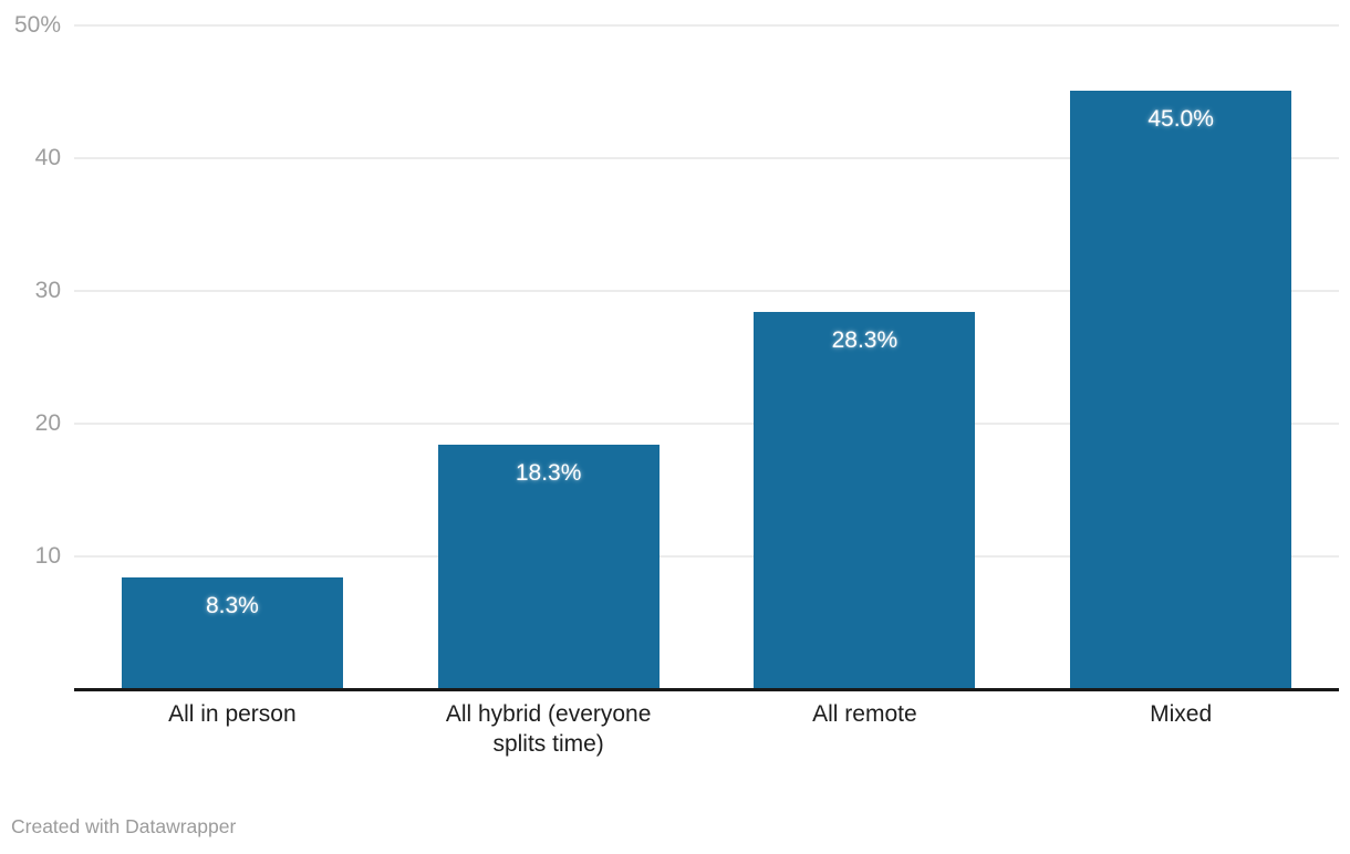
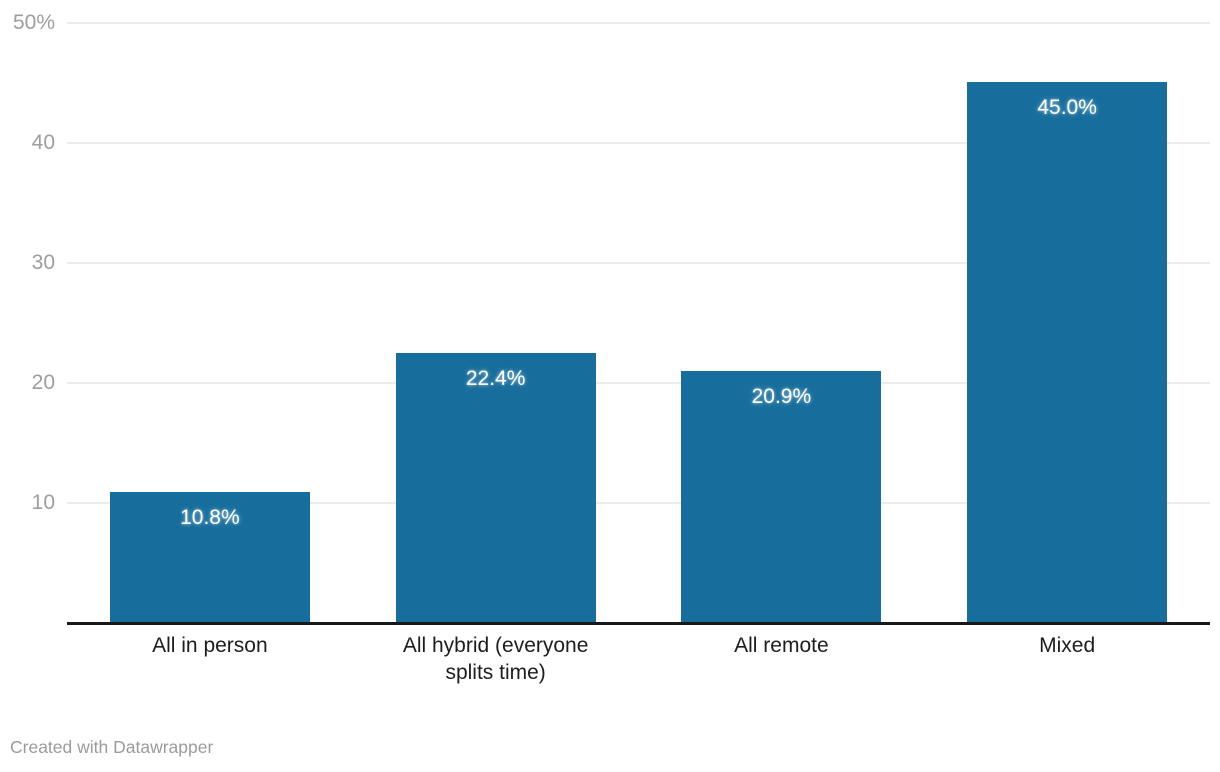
All in person: 8.3% -> 10.8%
All hybrid (everyone splits time): 18.3% -> 22.4%
All remote: 28.3% -> 20.9%
